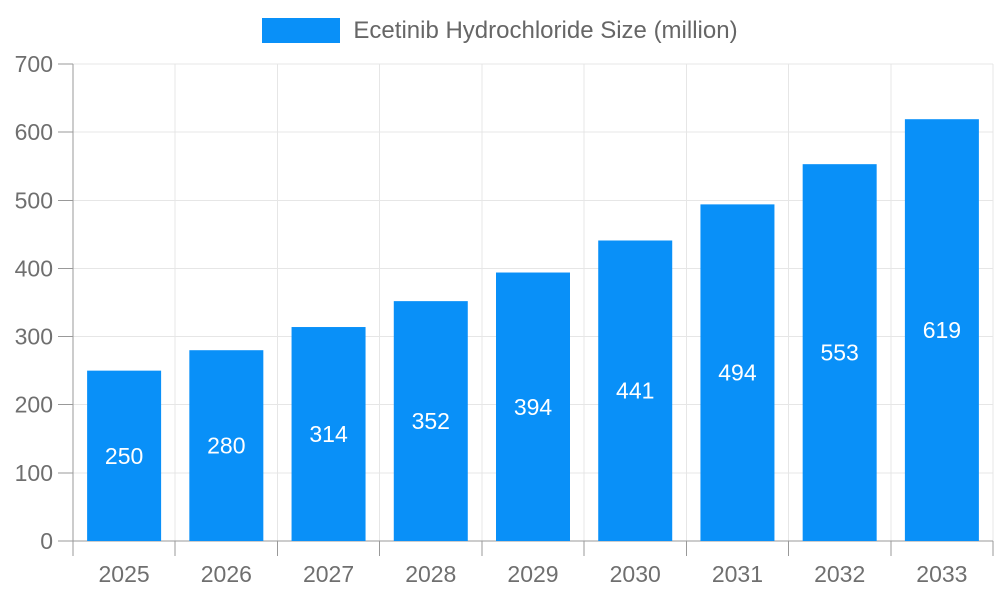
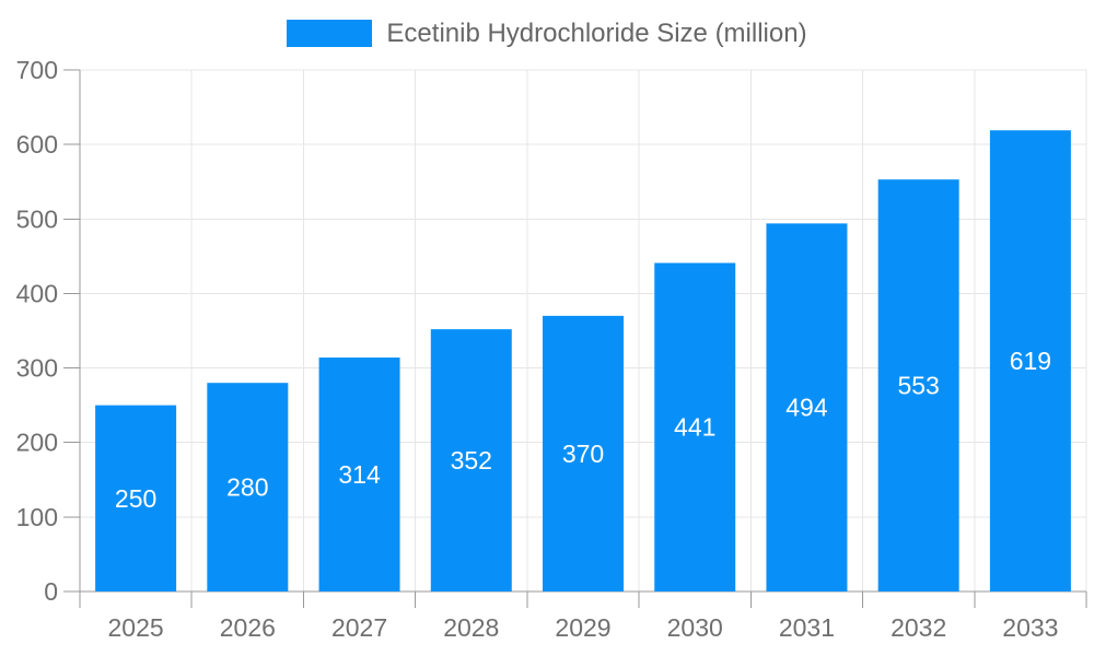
2029: 394 -> 370
